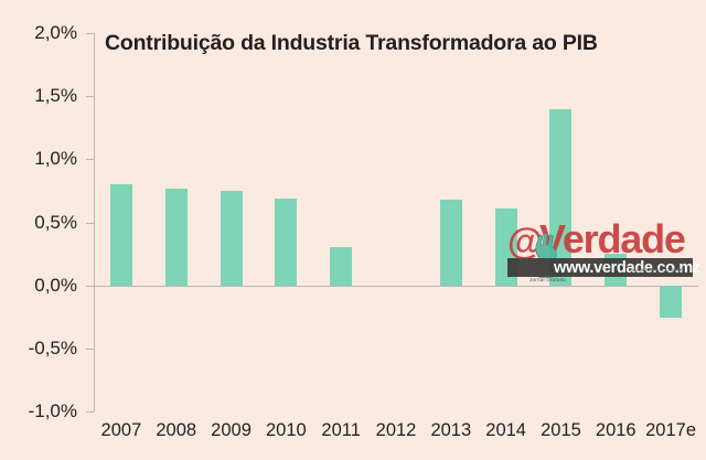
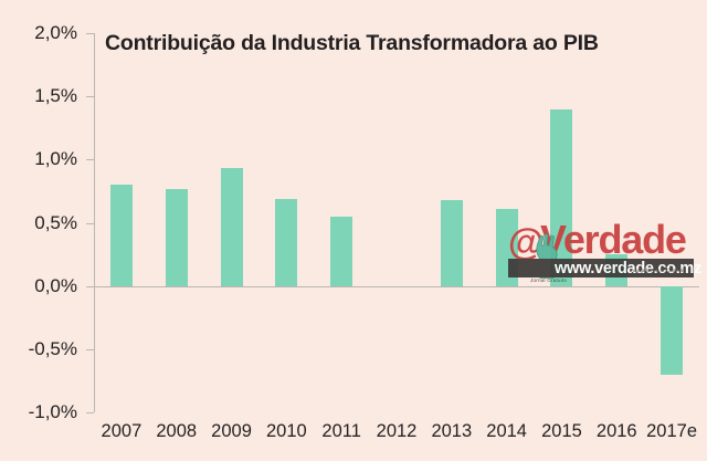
2009: 0,75% -> 0,93%
2011: 0,30% -> 0,55%
2017e: -0,26% -> -0,70%
